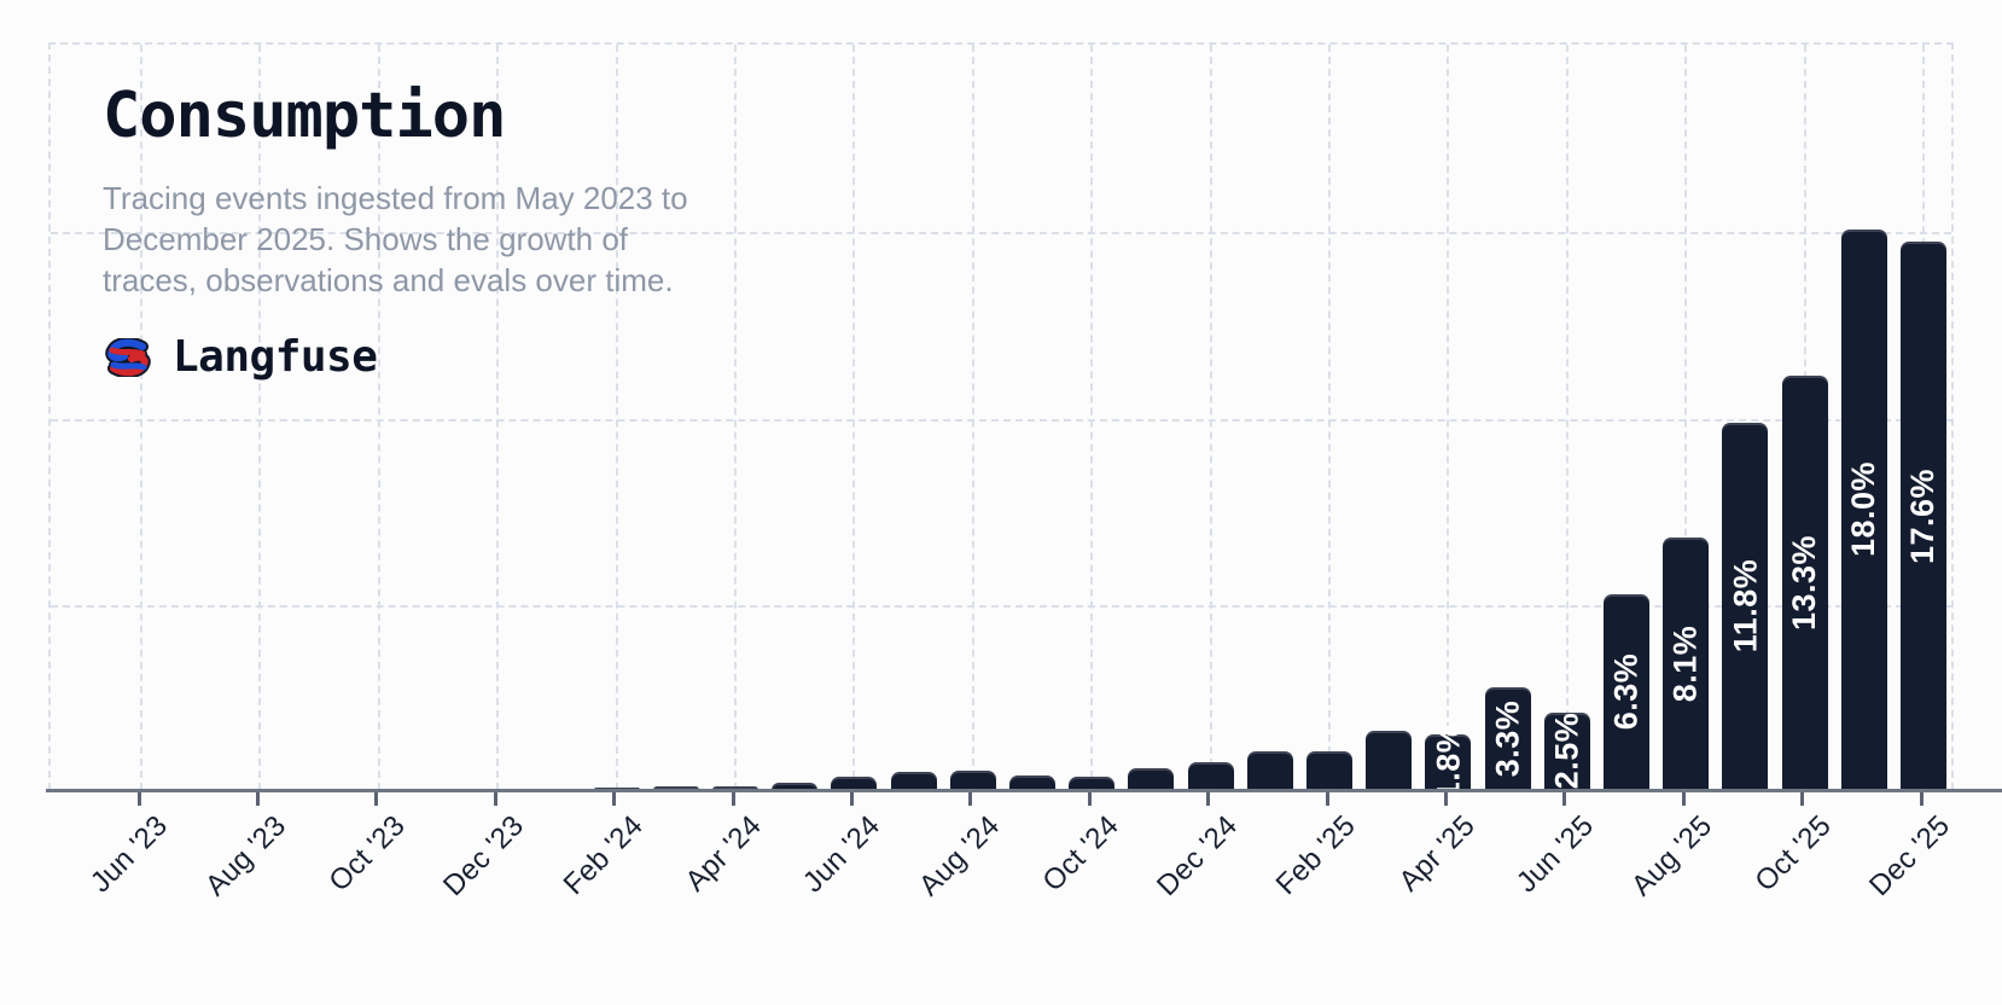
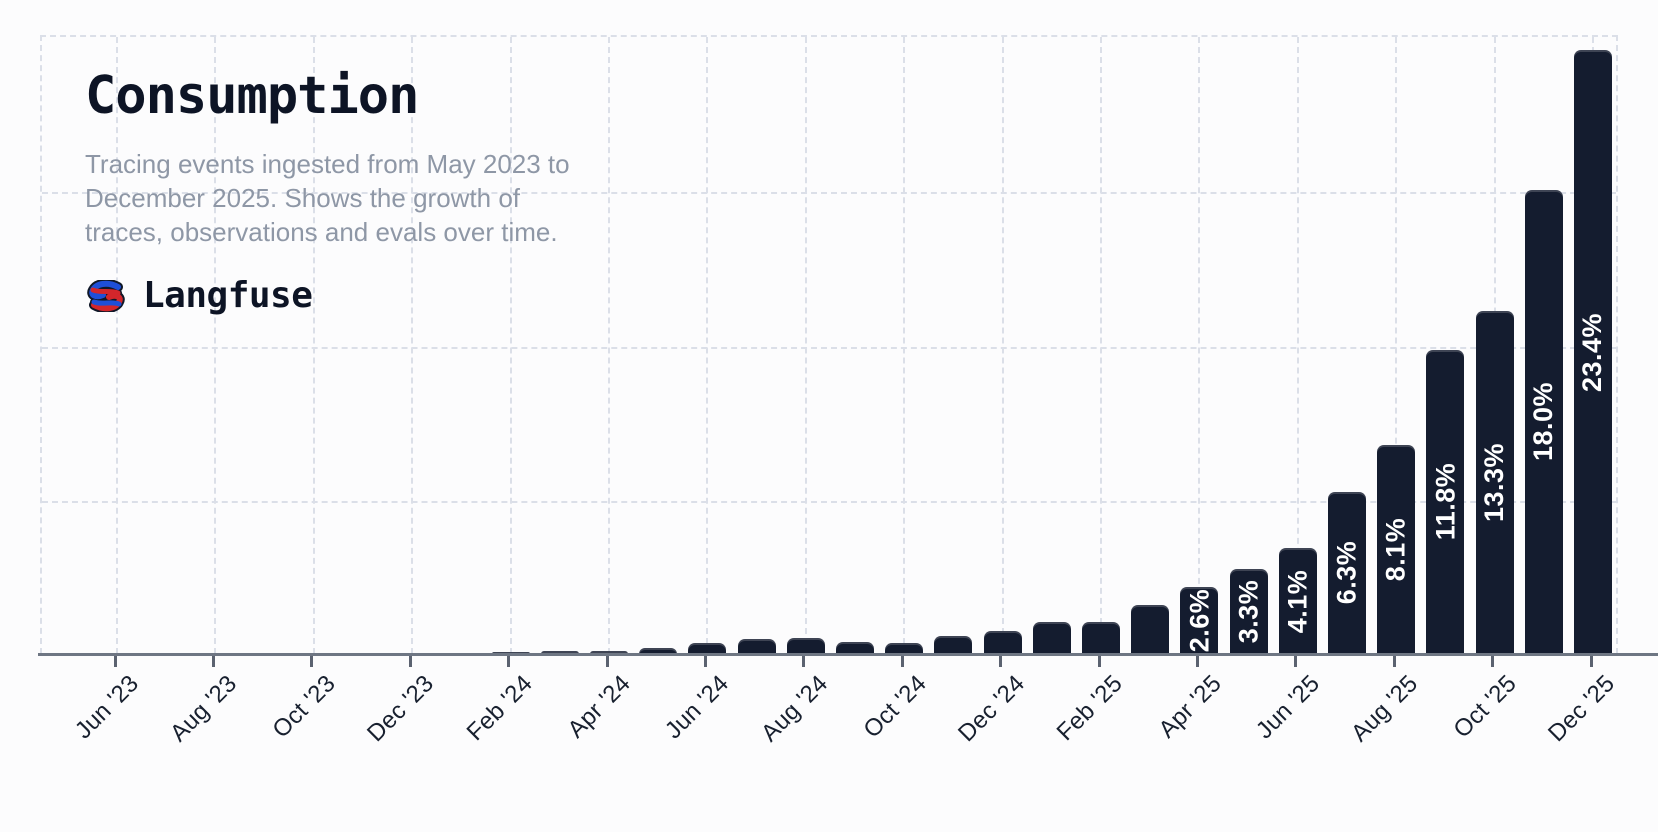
Apr '25: 1.8% -> 2.6%
Jun '25: 2.5% -> 4.1%
Dec '25: 17.6% -> 23.4%
